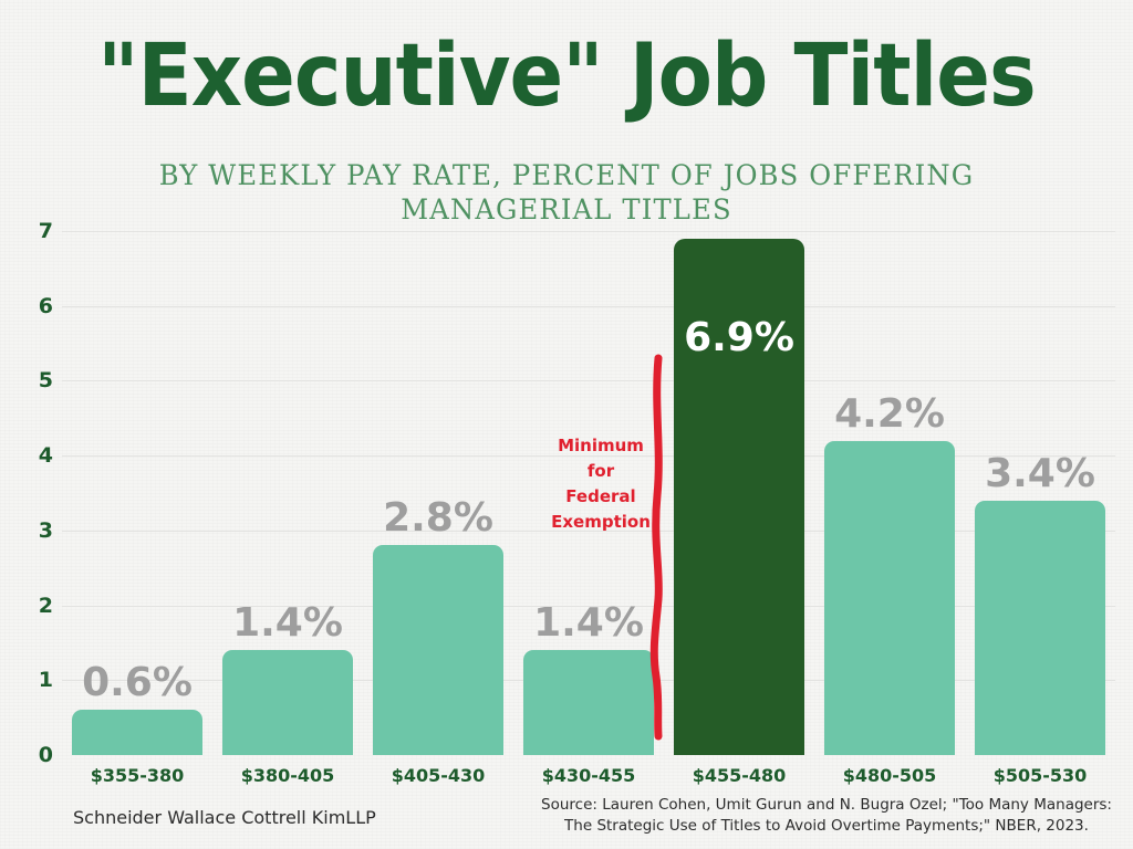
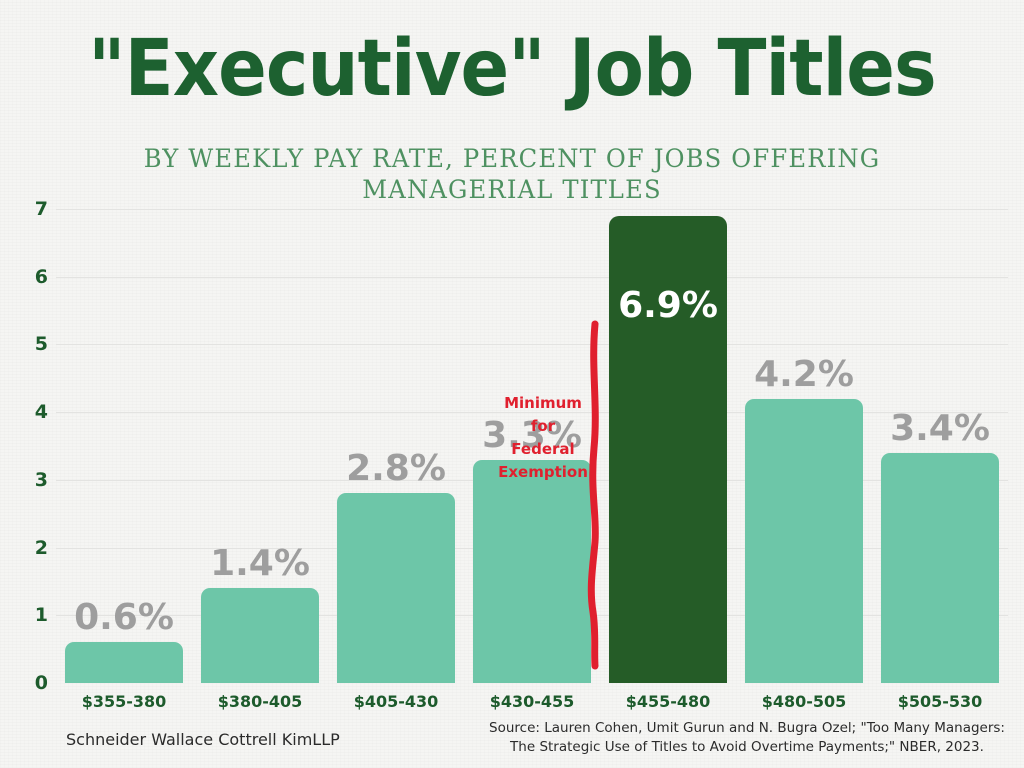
$430-455: 1.4% -> 3.3%
